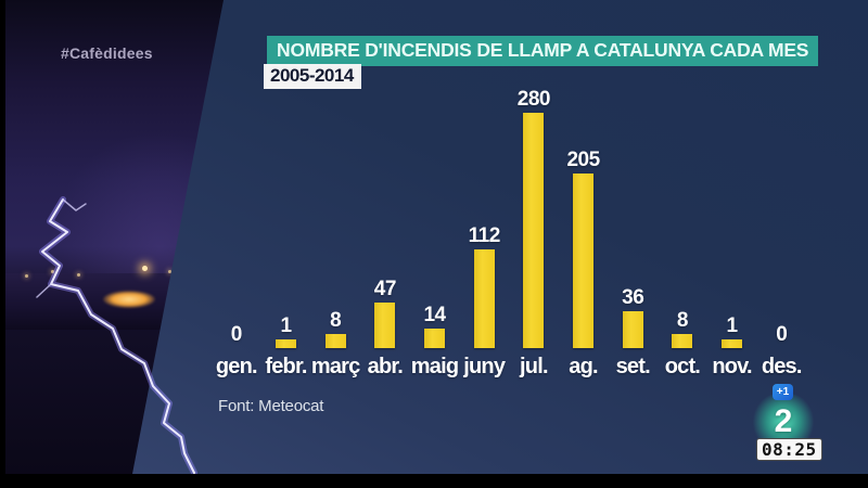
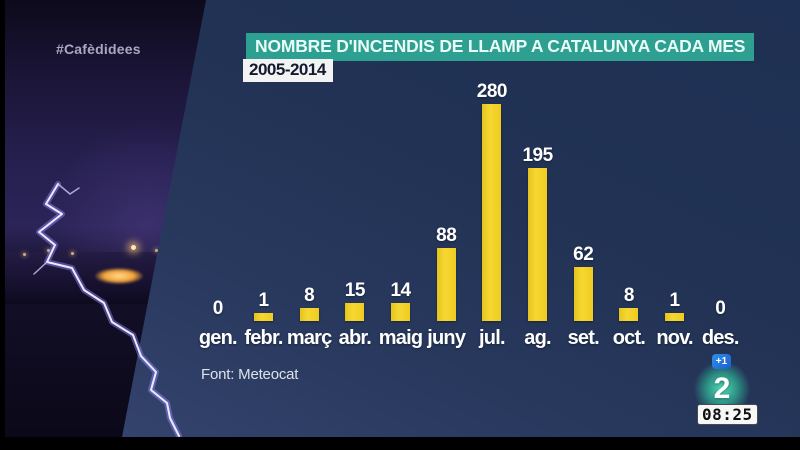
abr.: 47 -> 15
juny: 112 -> 88
ag.: 205 -> 195
set.: 36 -> 62
